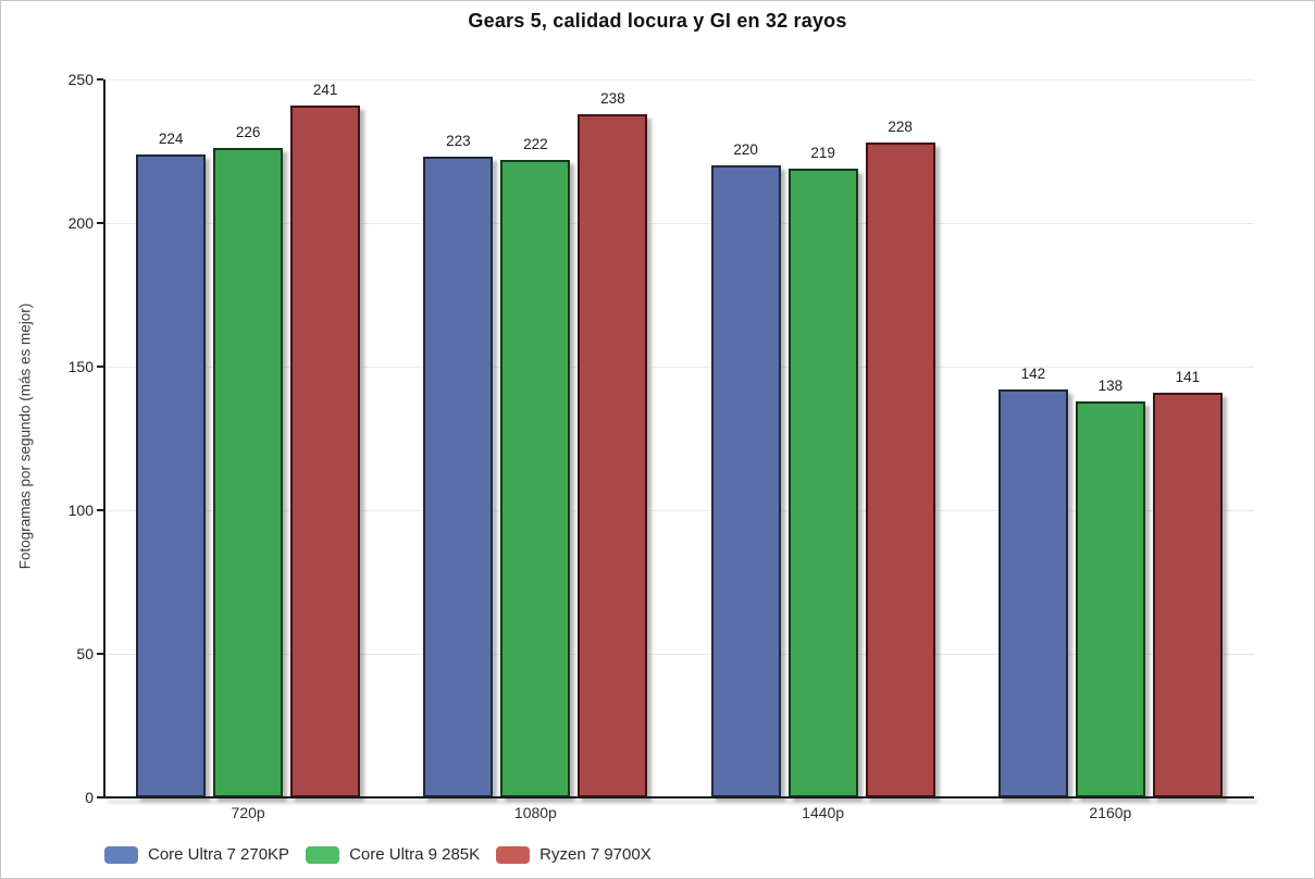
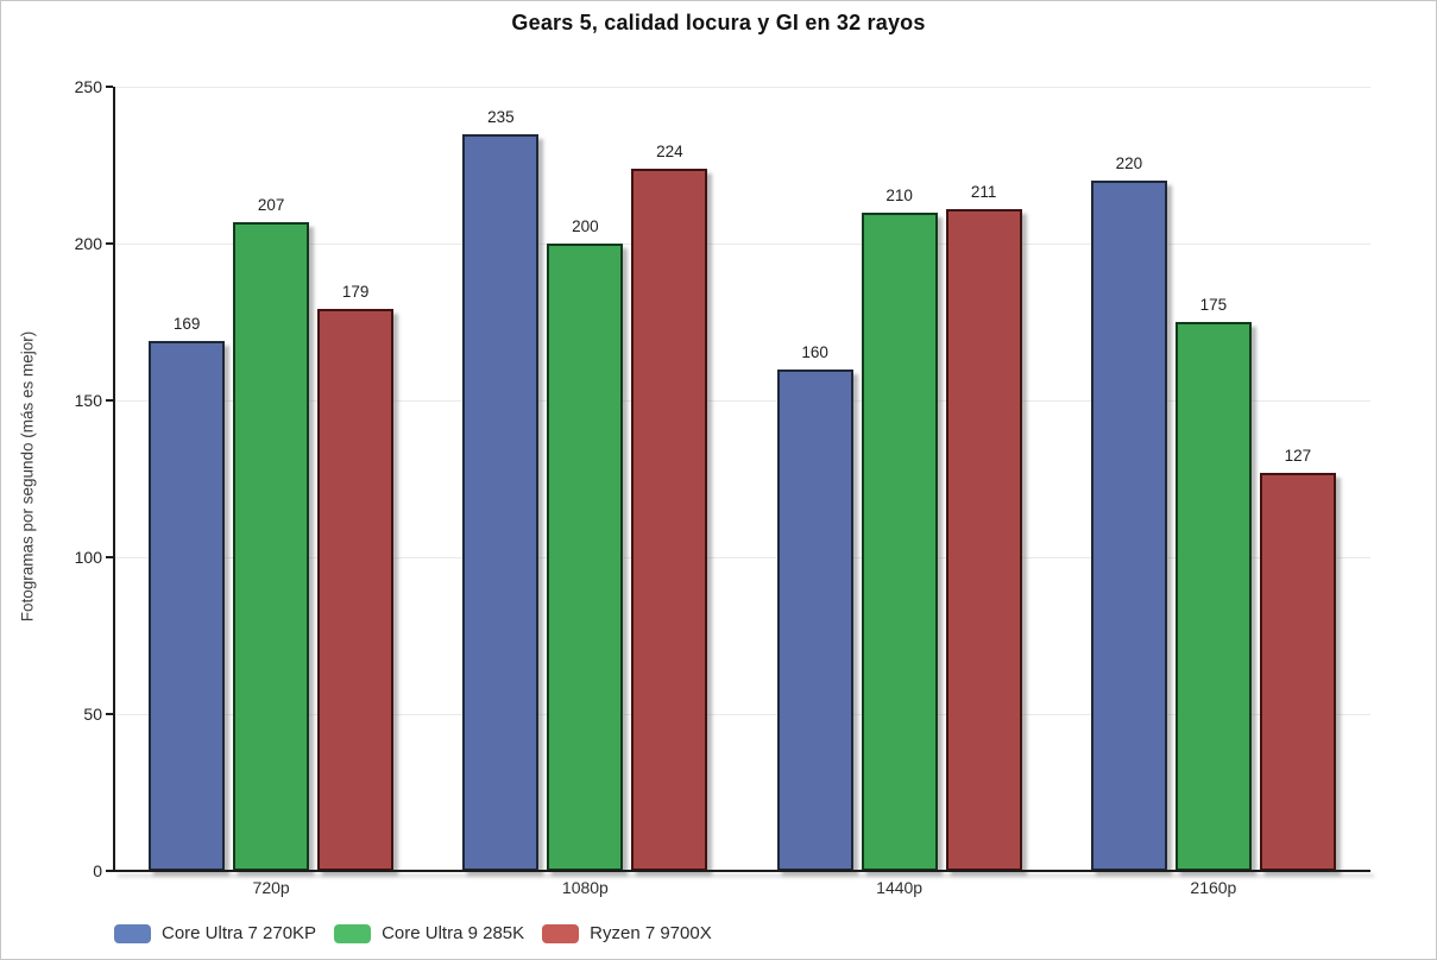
Core Ultra 7 270KP/720p: 224 -> 169
Core Ultra 9 285K/720p: 226 -> 207
Ryzen 7 9700X/720p: 241 -> 179
Core Ultra 7 270KP/1080p: 223 -> 235
Core Ultra 9 285K/1080p: 222 -> 200
Ryzen 7 9700X/1080p: 238 -> 224
Core Ultra 7 270KP/1440p: 220 -> 160
Core Ultra 9 285K/1440p: 219 -> 210
Ryzen 7 9700X/1440p: 228 -> 211
Core Ultra 7 270KP/2160p: 142 -> 220
Core Ultra 9 285K/2160p: 138 -> 175
Ryzen 7 9700X/2160p: 141 -> 127
